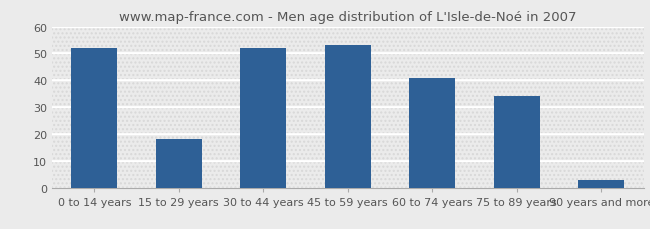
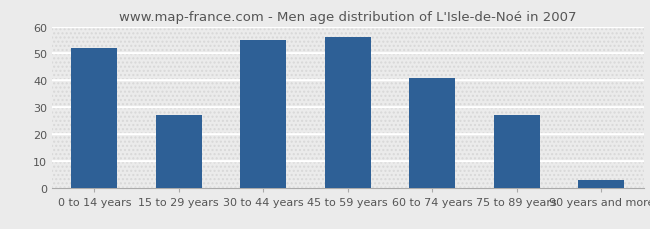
15 to 29 years: 18 -> 27
30 to 44 years: 52 -> 55
45 to 59 years: 53 -> 56
75 to 89 years: 34 -> 27
